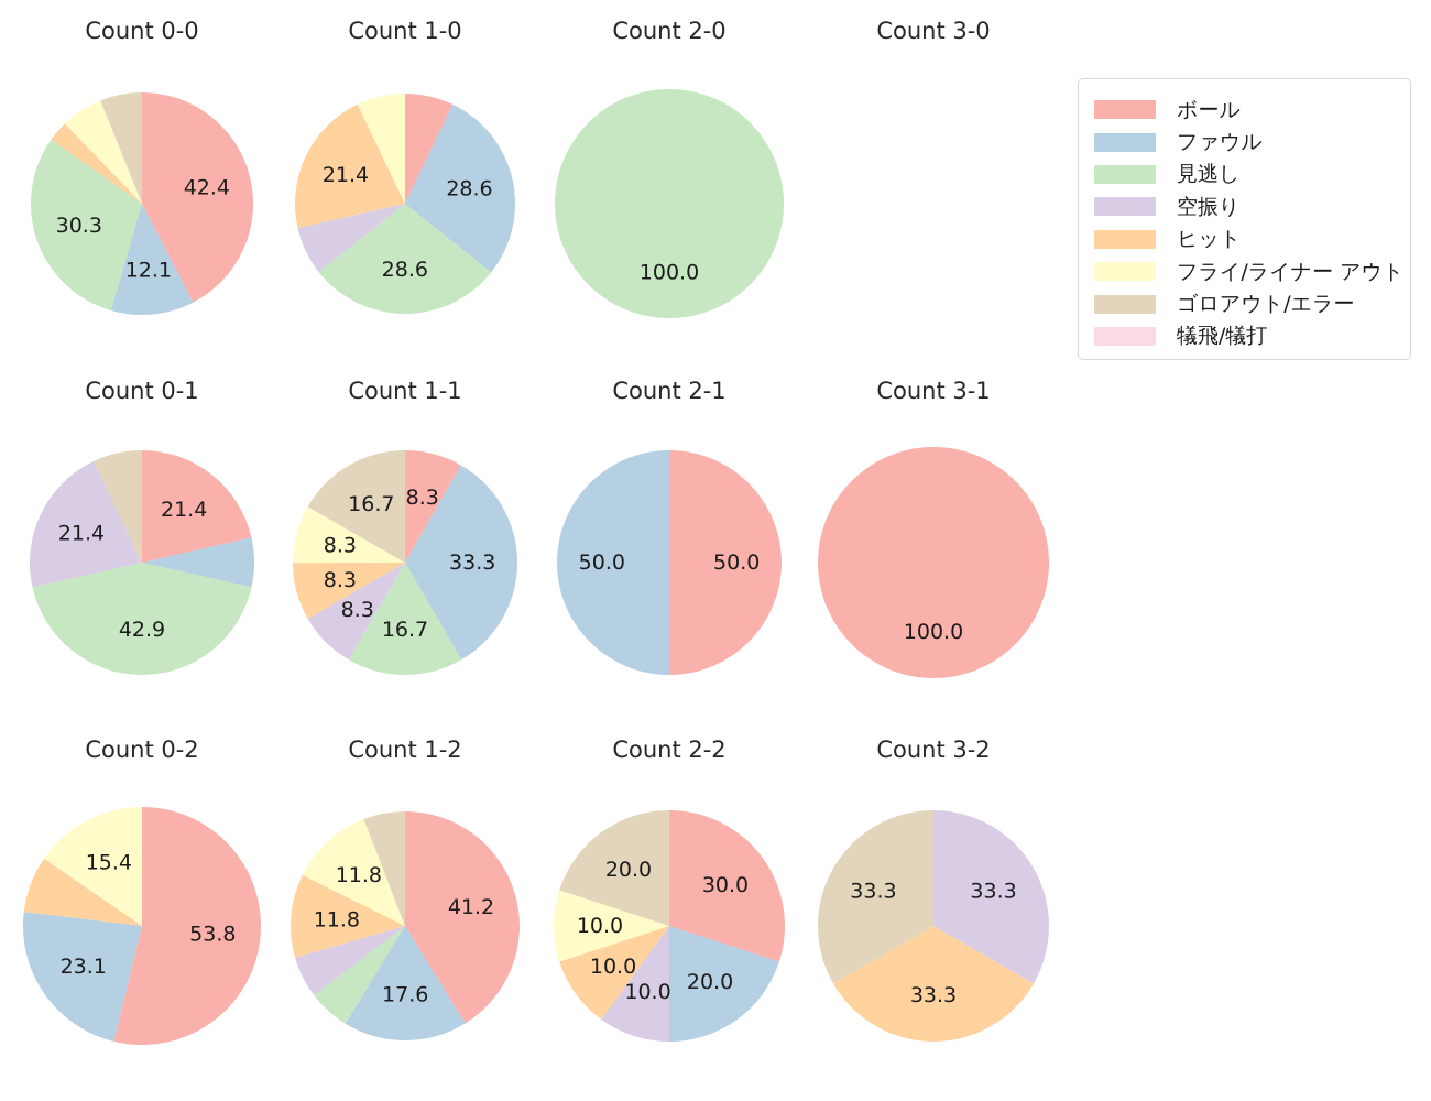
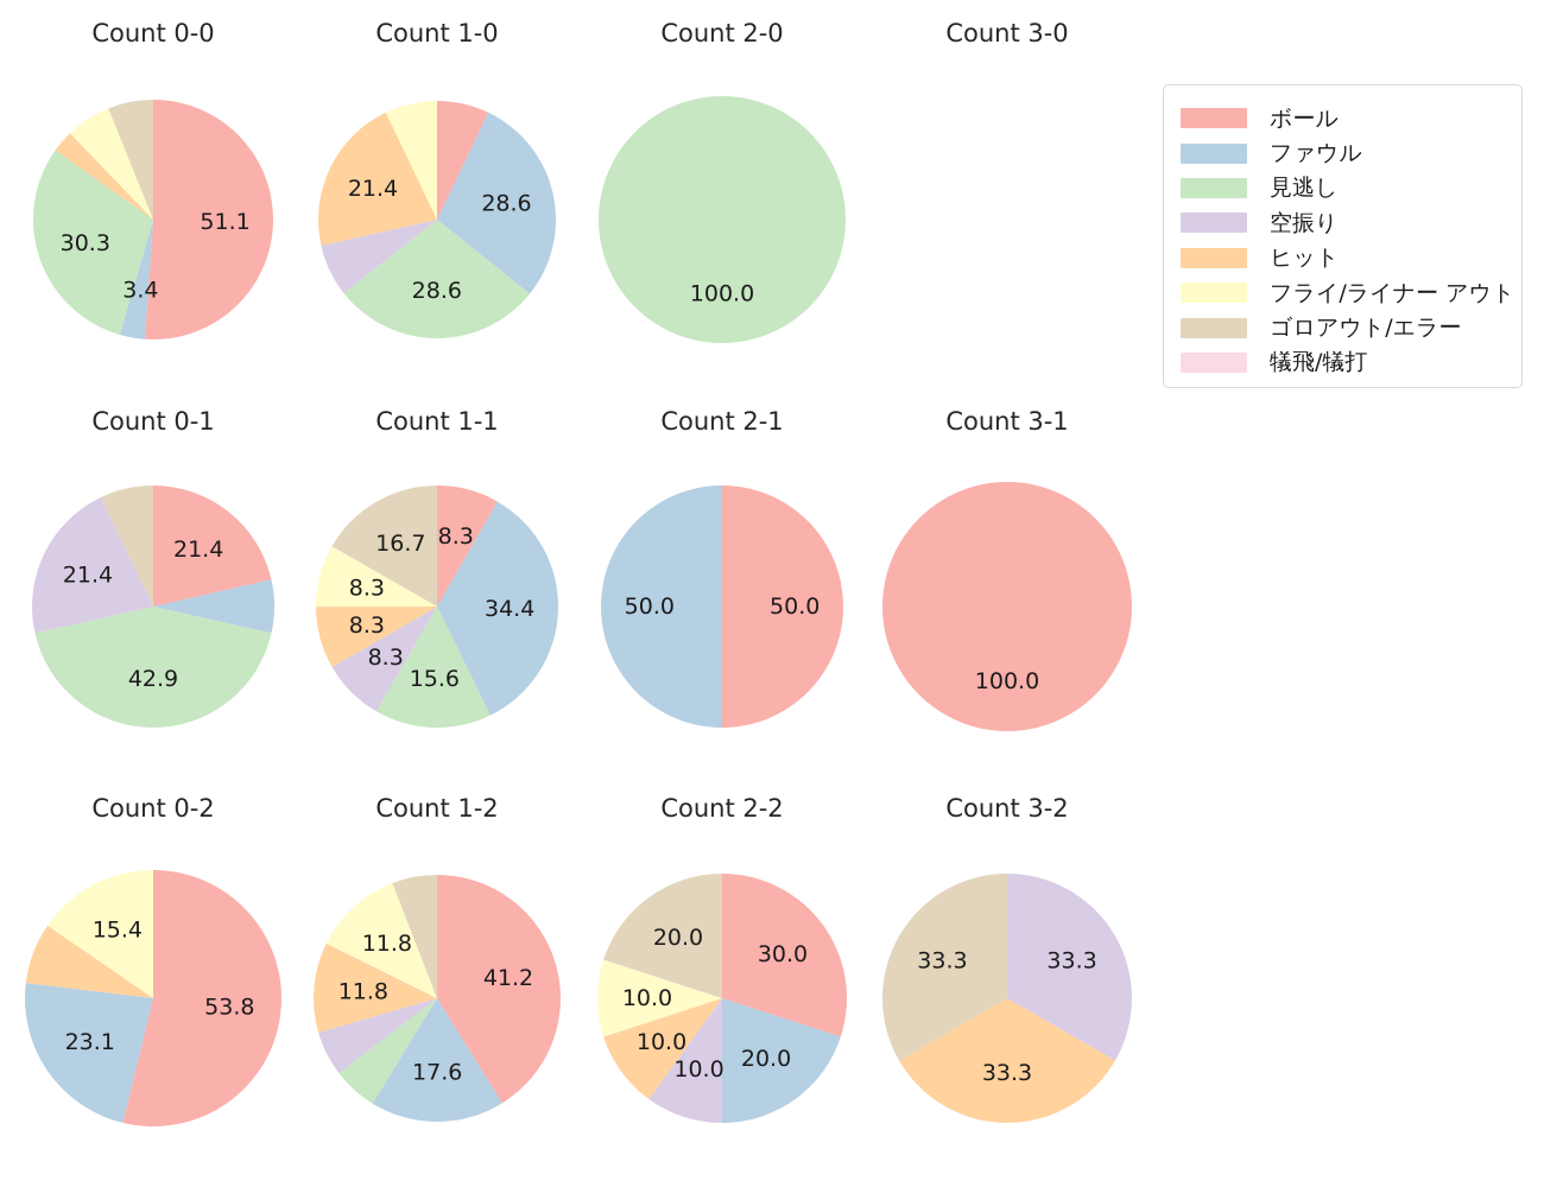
Count 0-0/ボール: 42.4 -> 51.1
Count 0-0/ファウル: 12.1 -> 3.4
Count 1-1/ファウル: 33.3 -> 34.4
Count 1-1/見逃し: 16.7 -> 15.6
